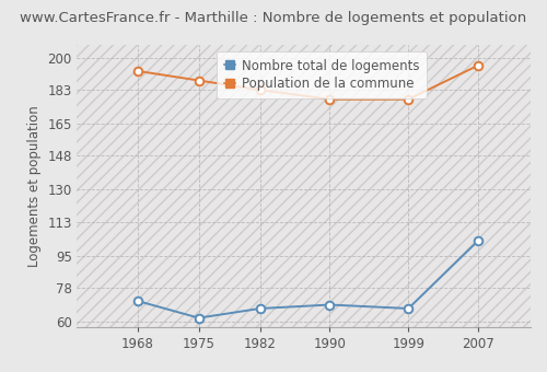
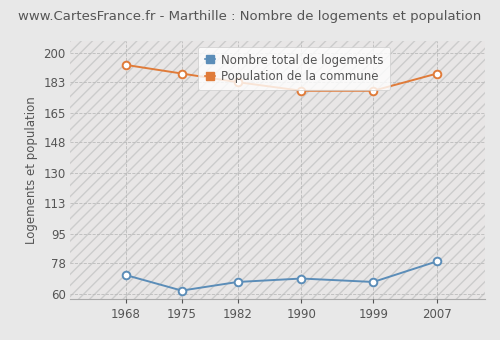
Nombre total de logements/2007: 103 -> 79
Population de la commune/2007: 196 -> 188
